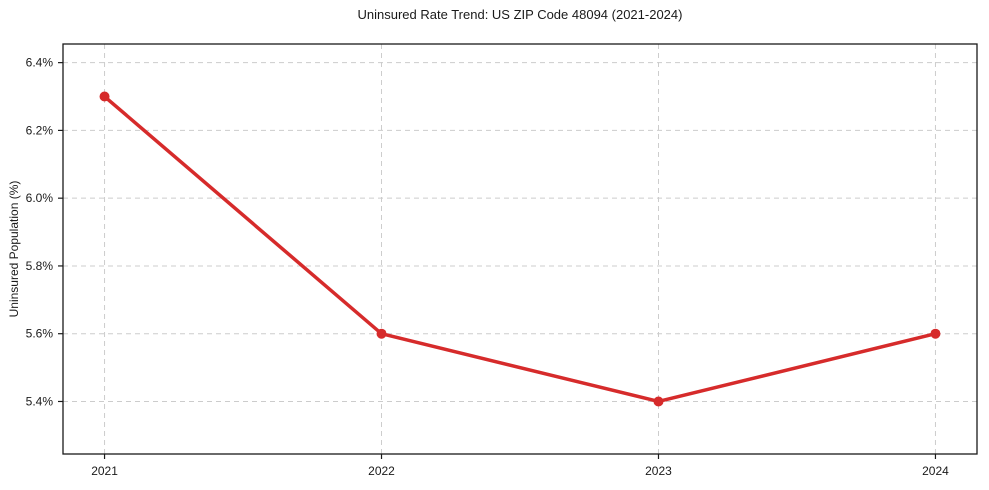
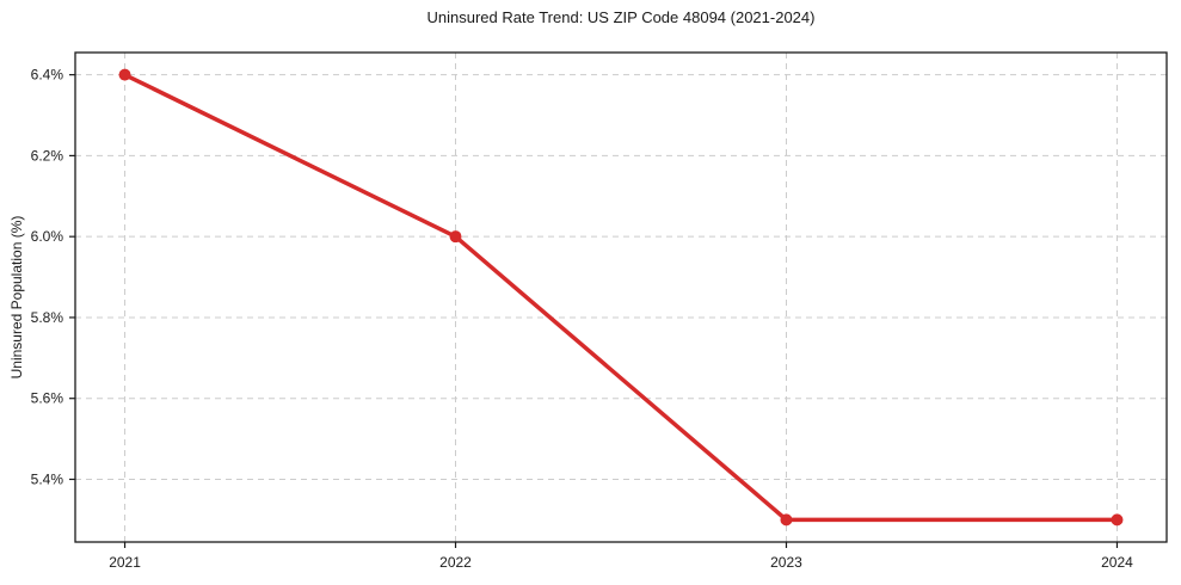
2021: 6.3% -> 6.4%
2022: 5.6% -> 6.0%
2023: 5.4% -> 5.3%
2024: 5.6% -> 5.3%
